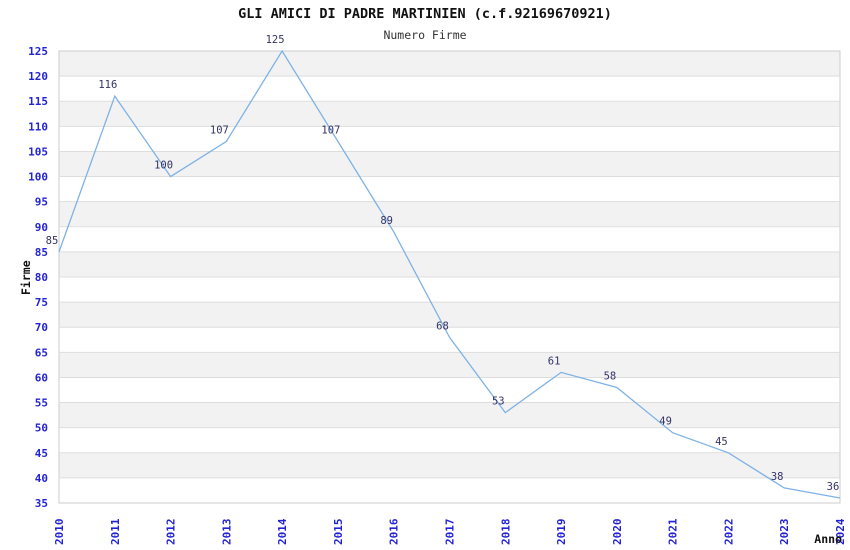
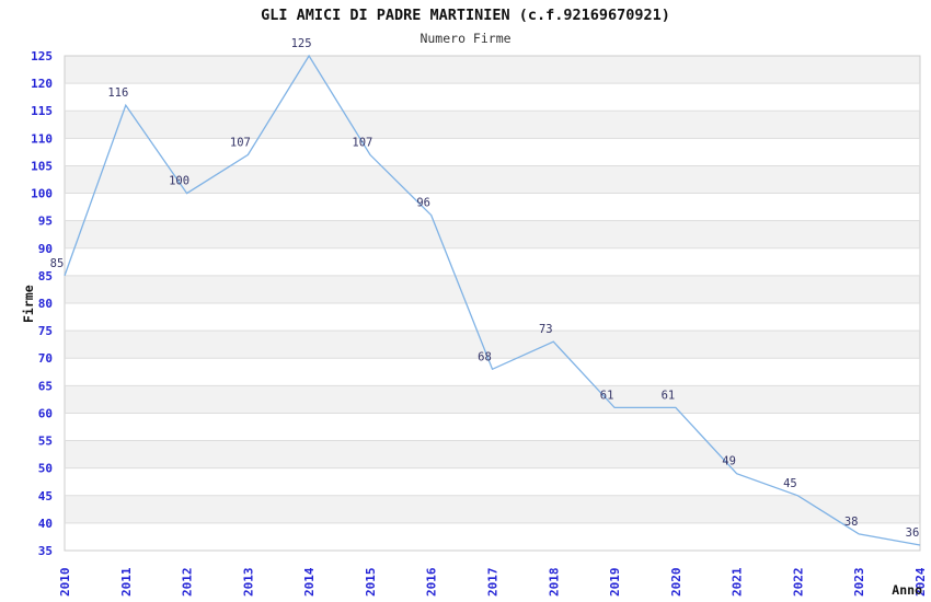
2016: 89 -> 96
2018: 53 -> 73
2020: 58 -> 61
